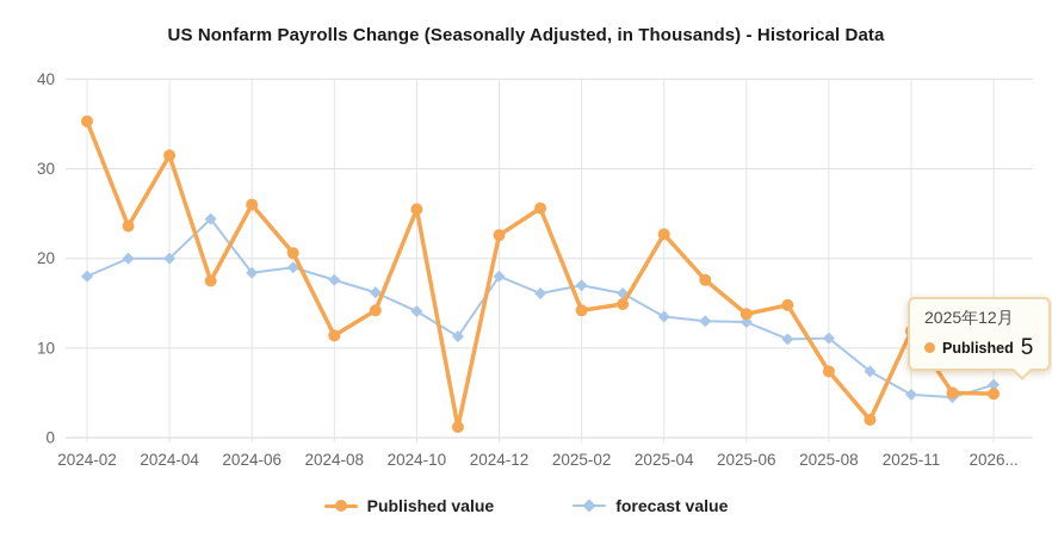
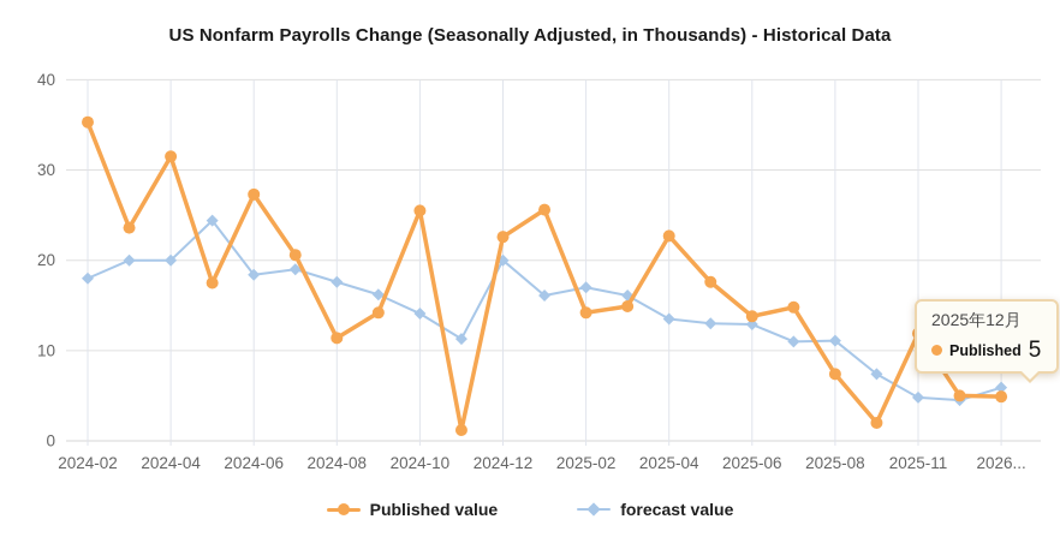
Published value/2024-06: 26 -> 27
forecast value/2024-12: 18 -> 20
